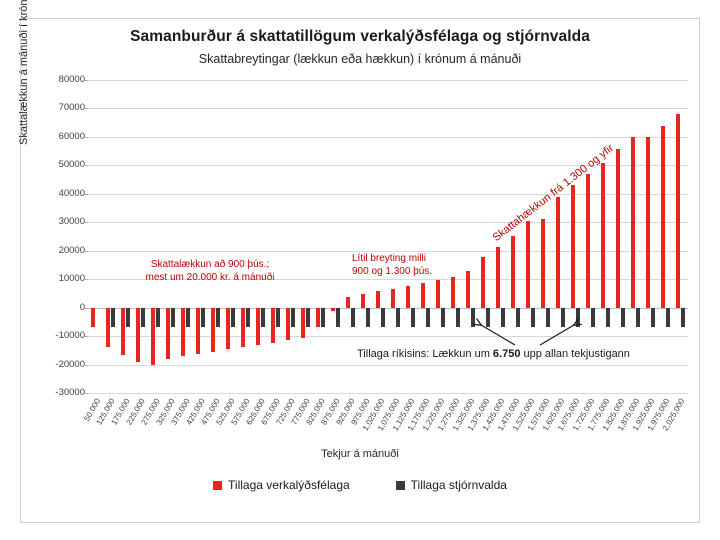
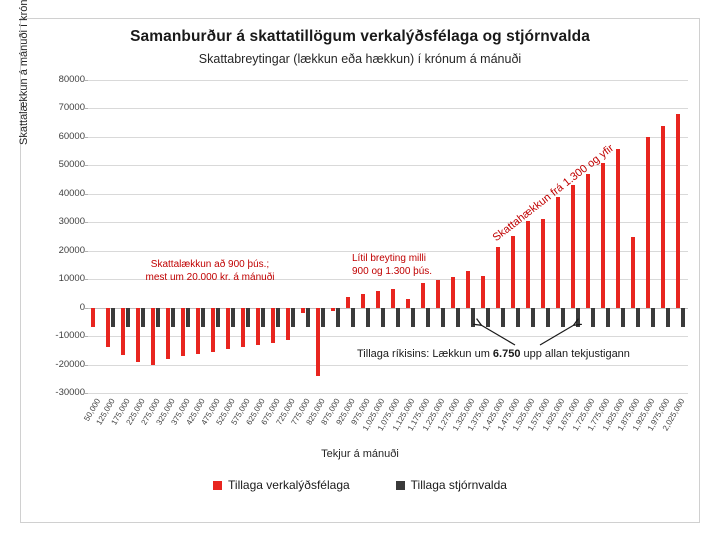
Tillaga verkalýðsfélaga/775,000: -11000 -> -2000
Tillaga verkalýðsfélaga/825,000: -7000 -> -24000
Tillaga verkalýðsfélaga/1,125,000: 8000 -> 3000
Tillaga verkalýðsfélaga/1,375,000: 18000 -> 11000
Tillaga verkalýðsfélaga/1,875,000: 60000 -> 25000
